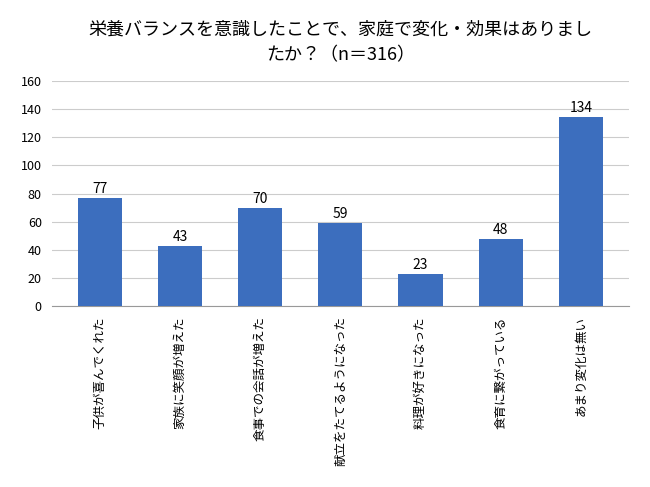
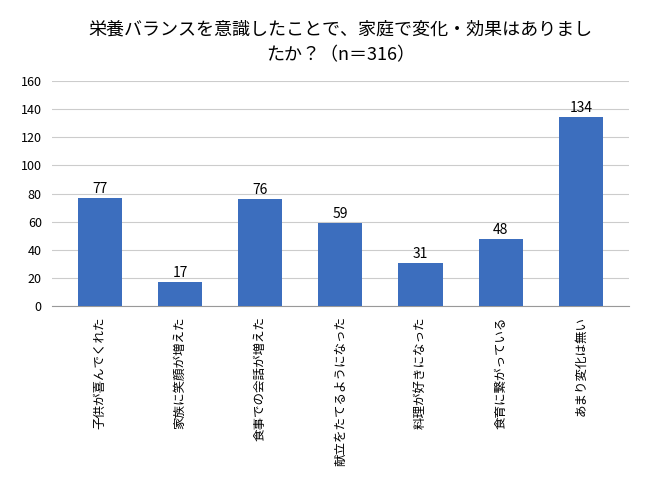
家族に笑顔が増えた: 43 -> 17
食事での会話が増えた: 70 -> 76
料理が好きになった: 23 -> 31
